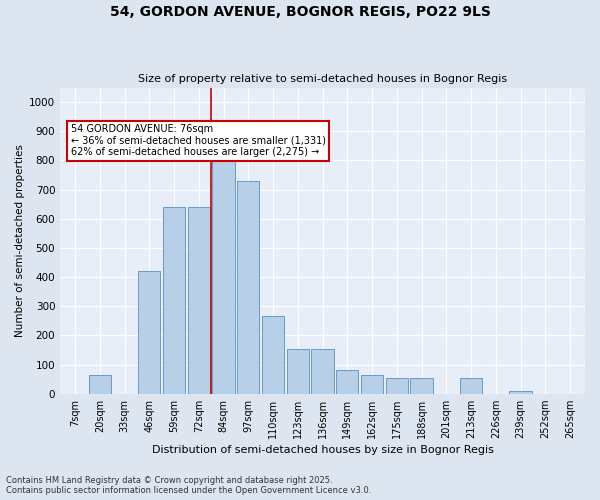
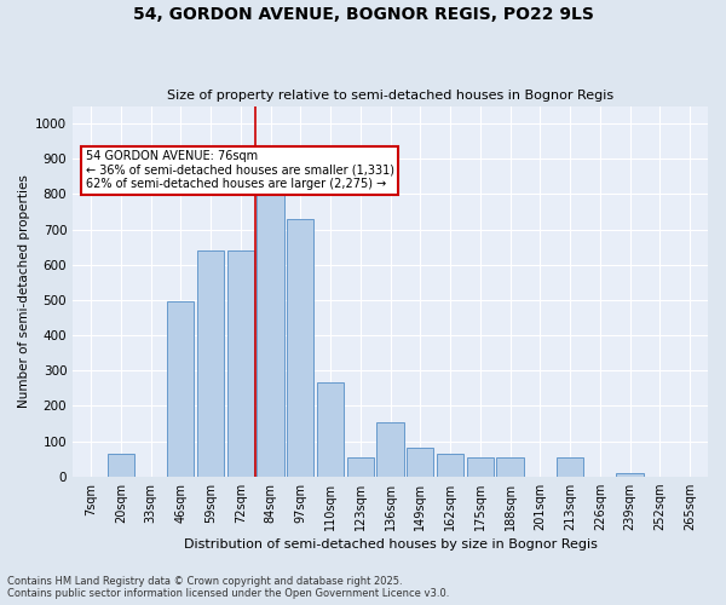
46sqm: 420 -> 495
123sqm: 155 -> 55
